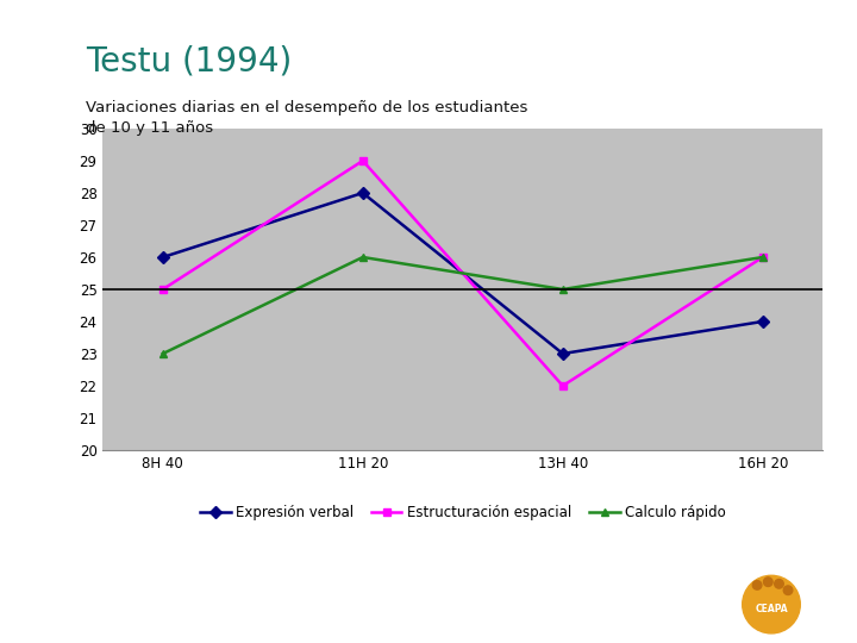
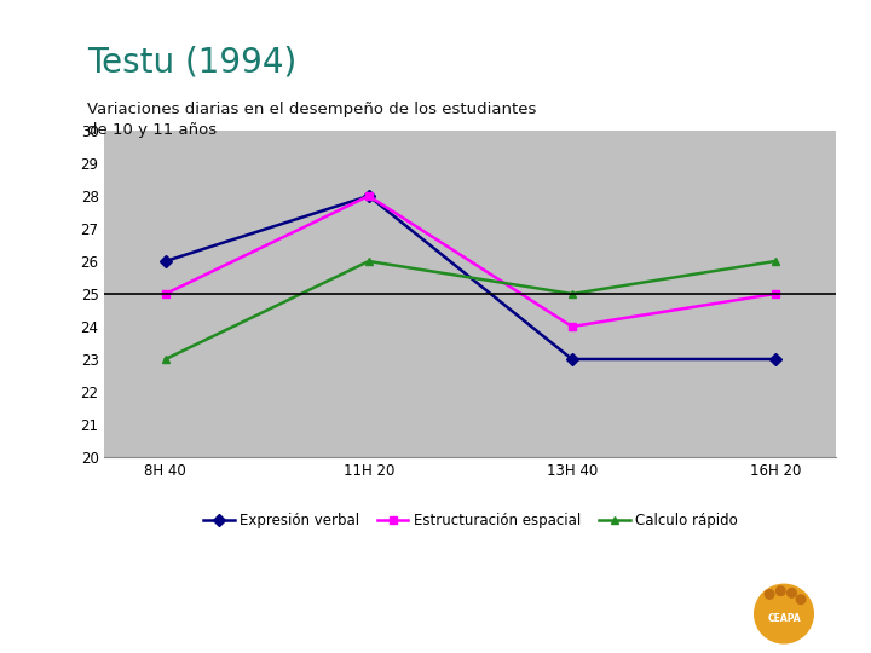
Estructuración espacial/11H 20: 29 -> 28
Estructuración espacial/13H 40: 22 -> 24
Expresión verbal/16H 20: 24 -> 23
Estructuración espacial/16H 20: 26 -> 25
